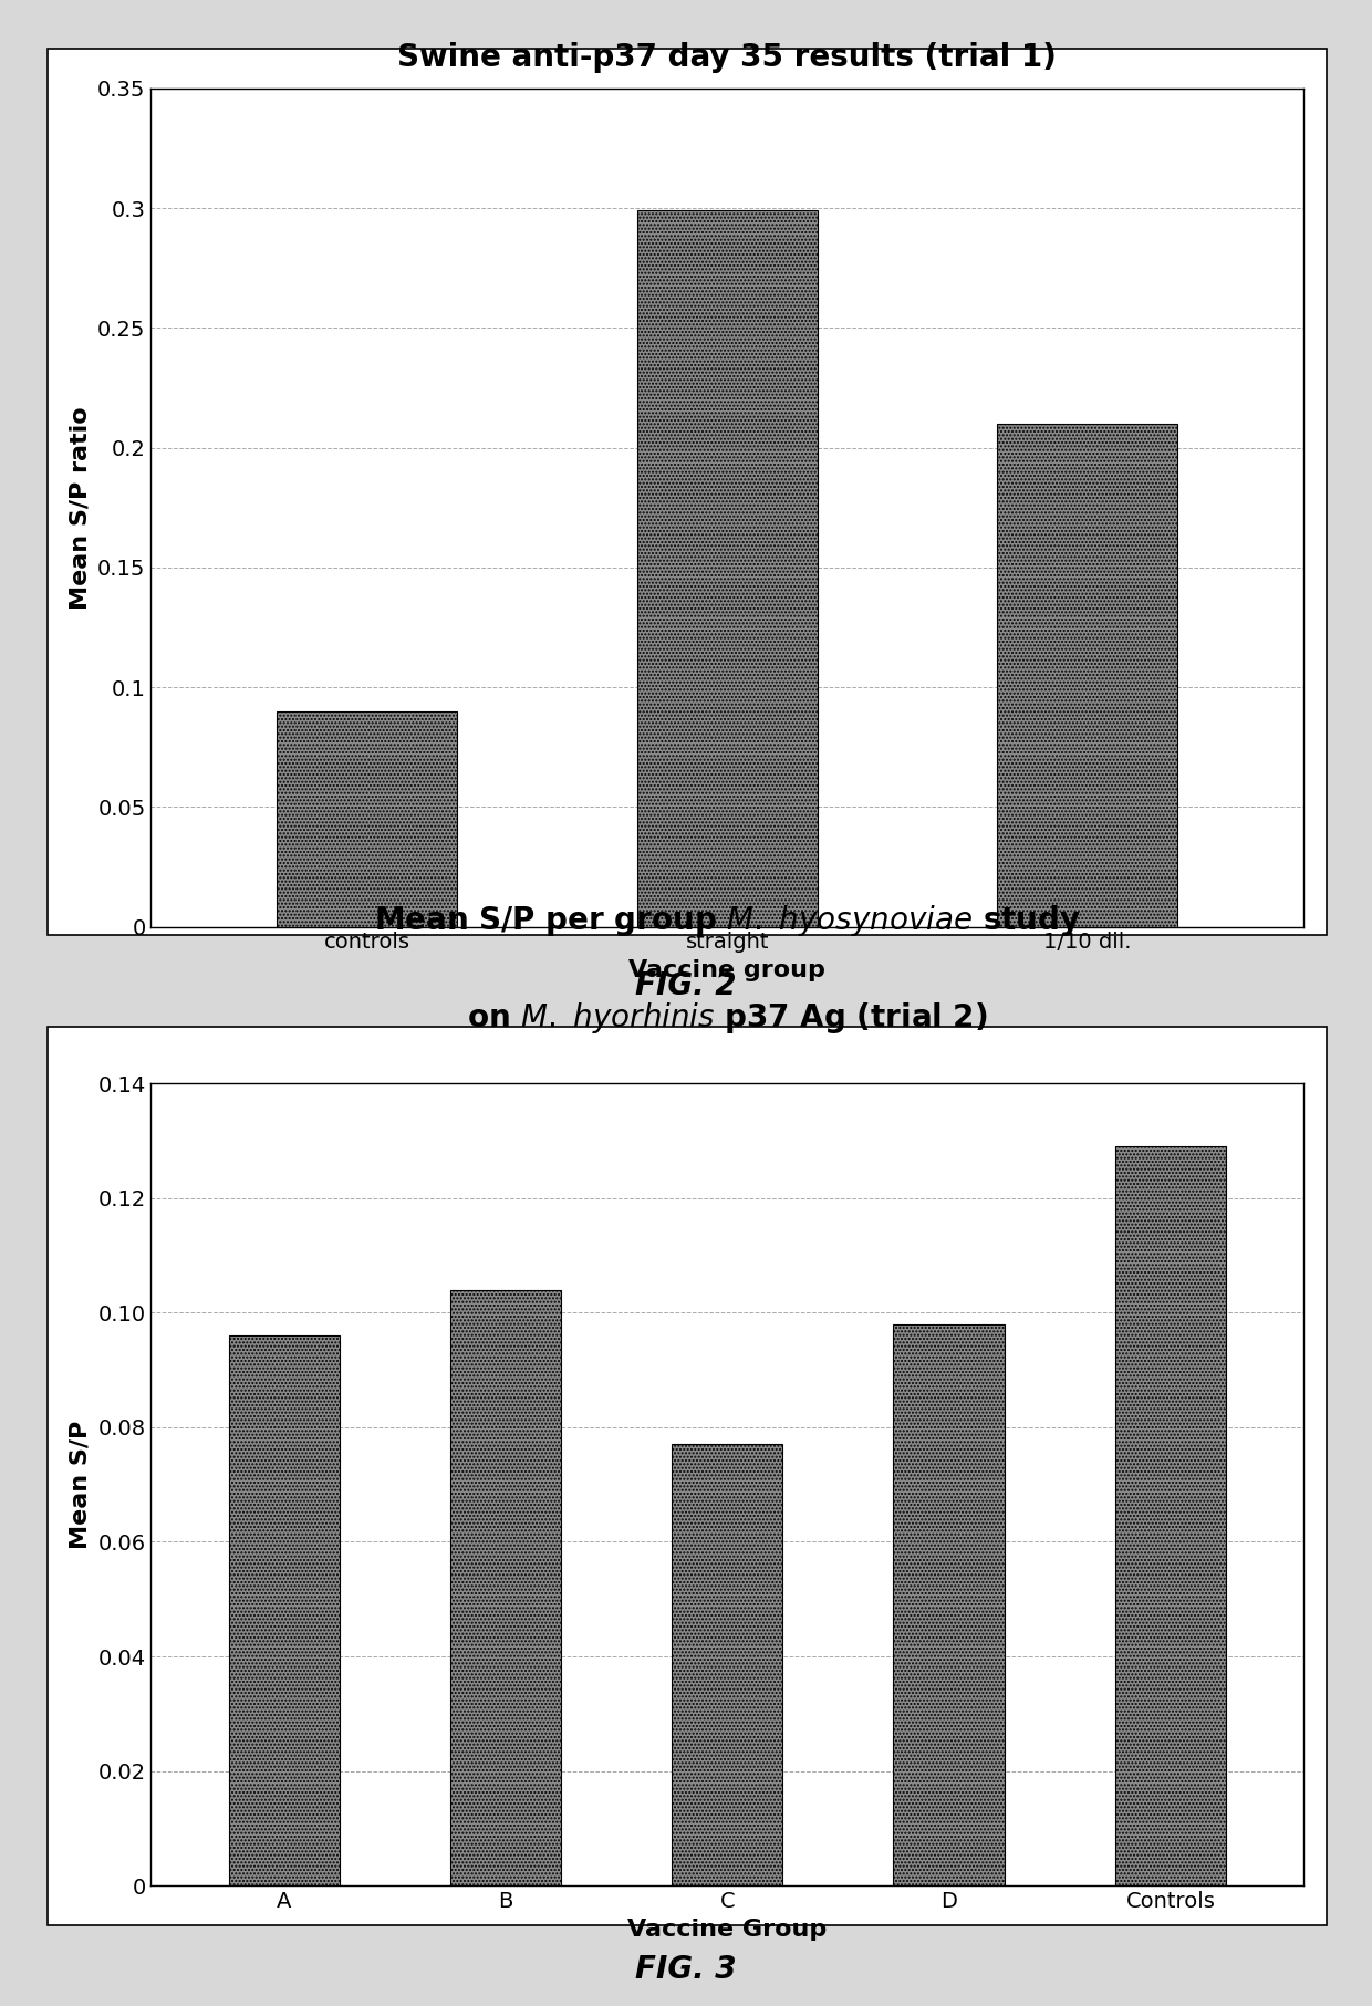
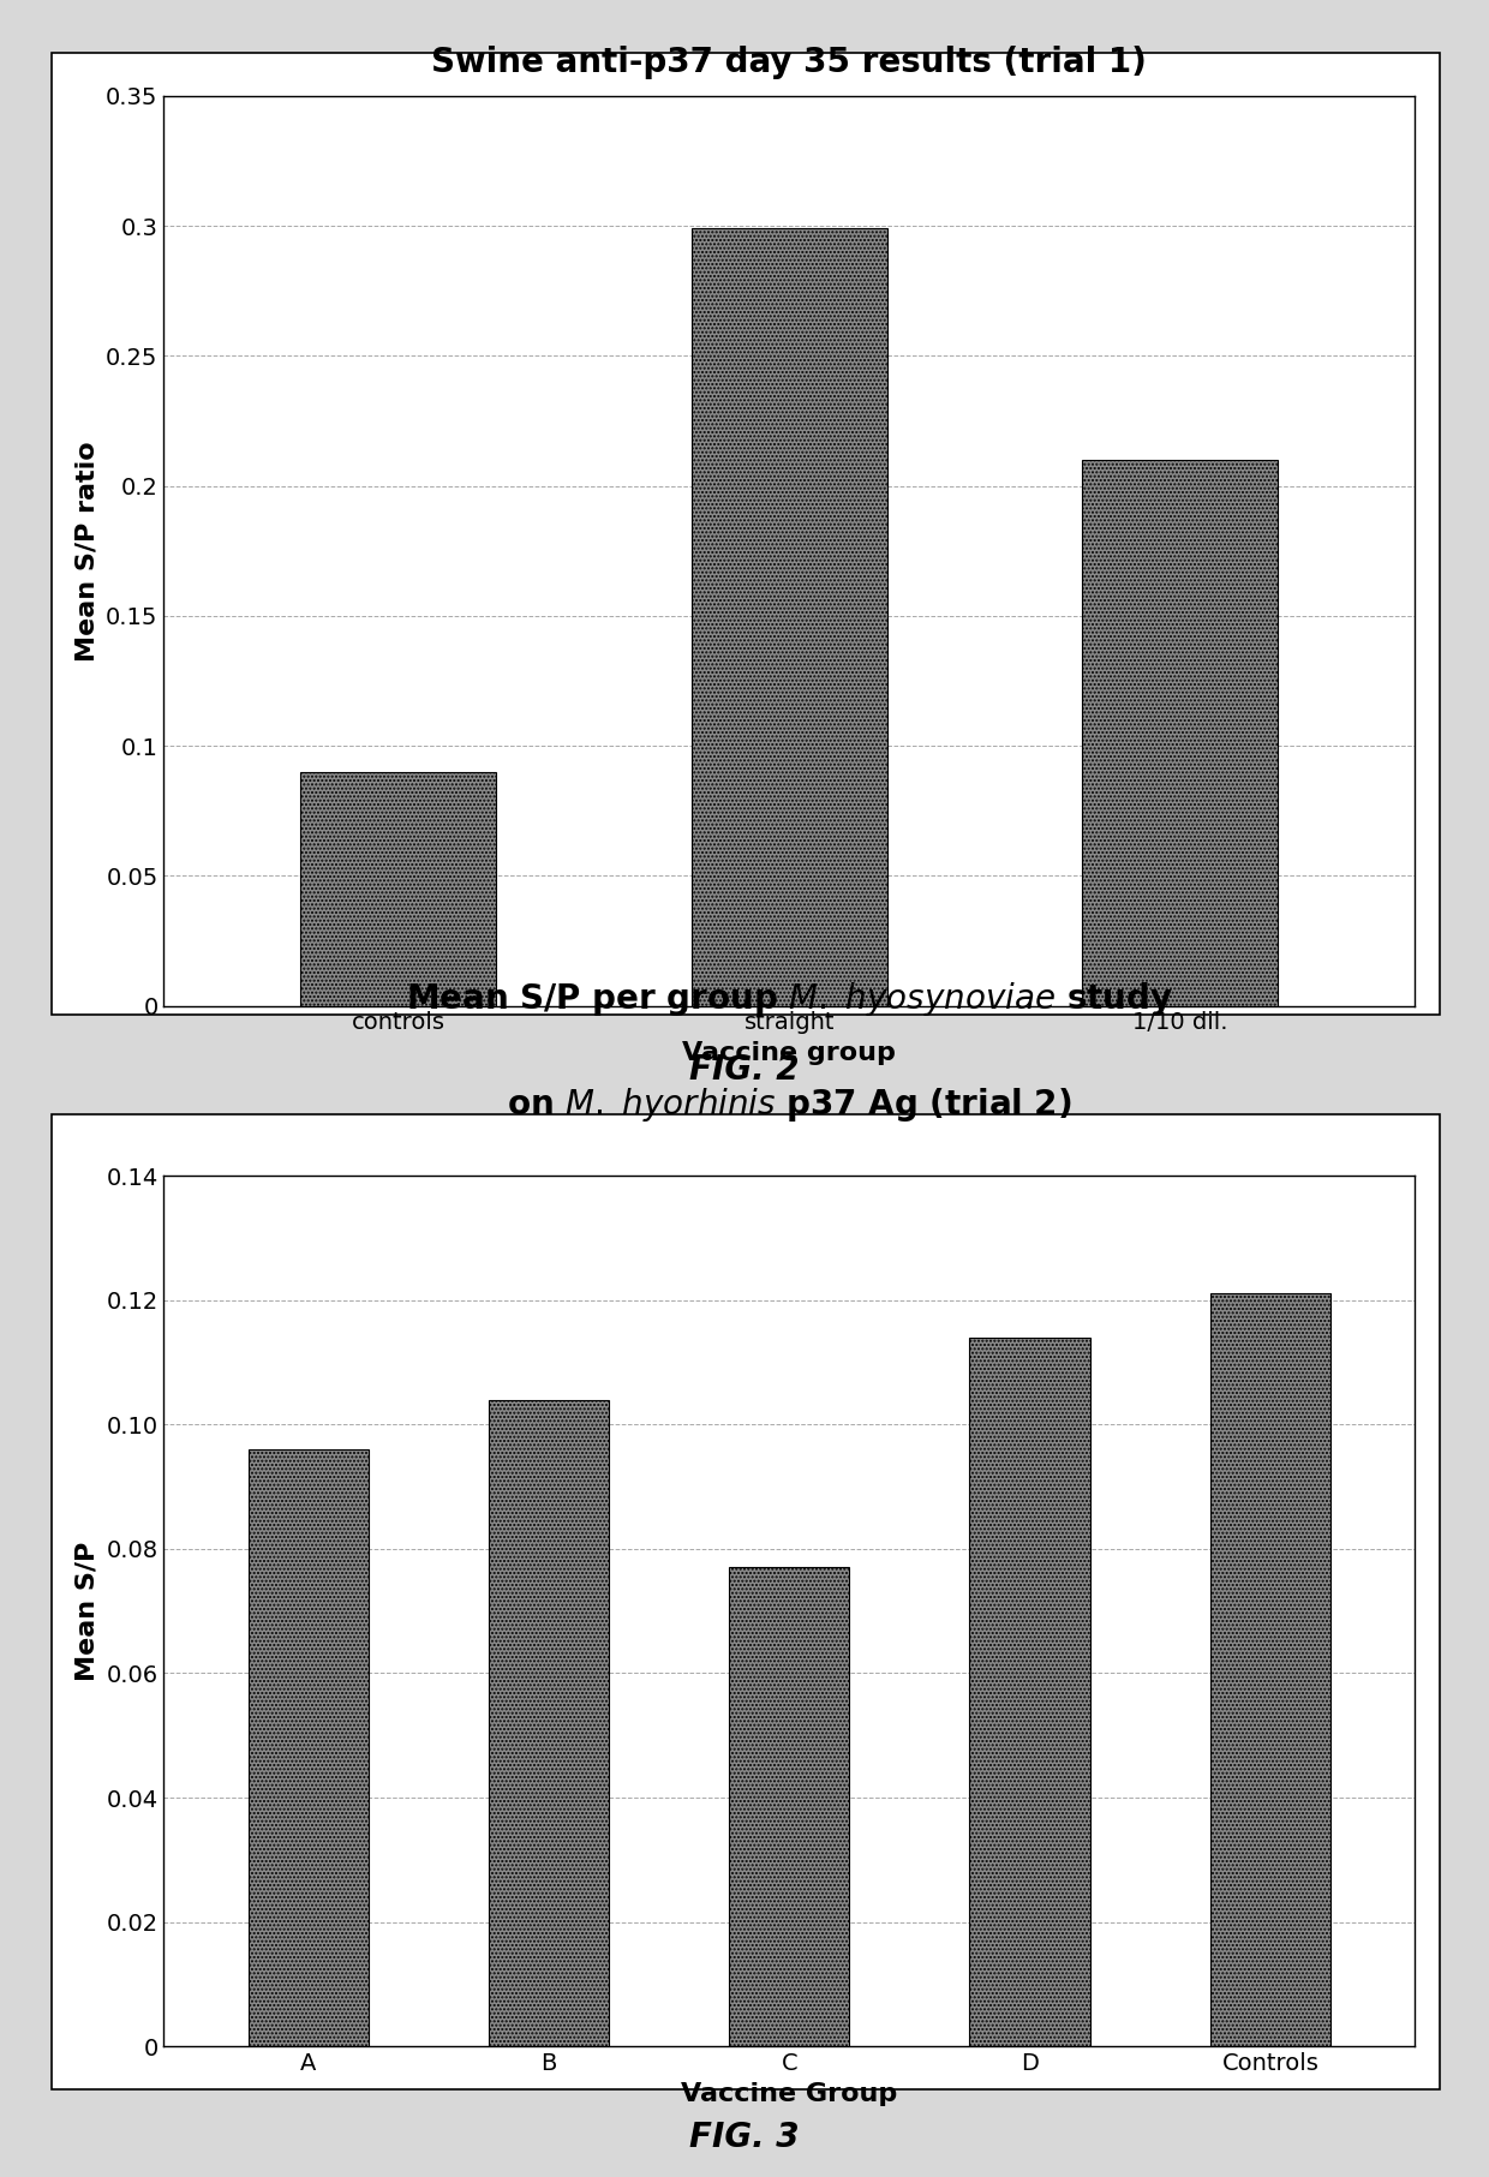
D: 0.098 -> 0.114
Controls: 0.129 -> 0.121
